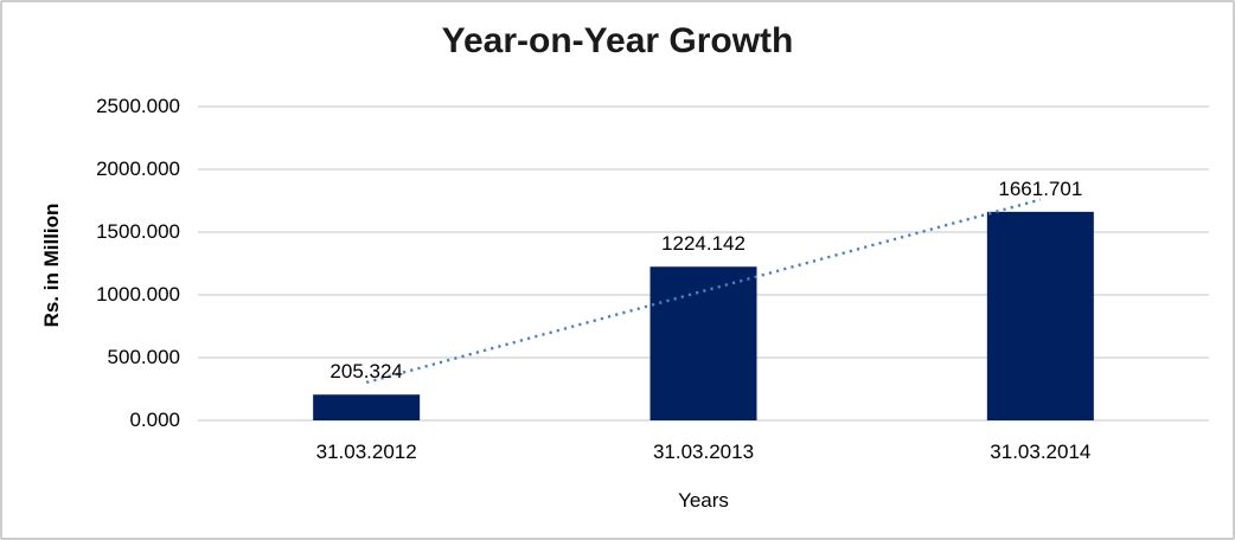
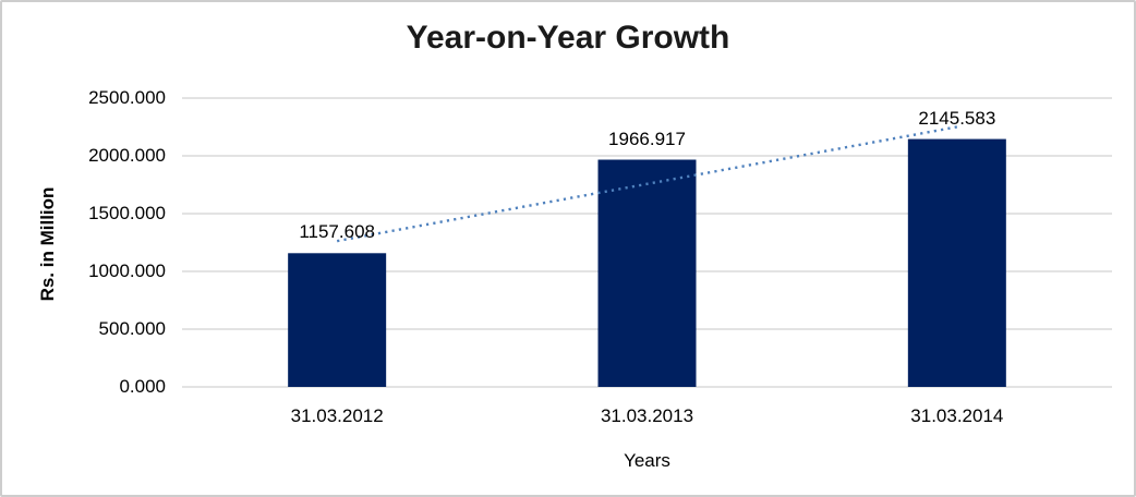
31.03.2012: 205.324 -> 1157.608
31.03.2013: 1224.142 -> 1966.917
31.03.2014: 1661.701 -> 2145.583
